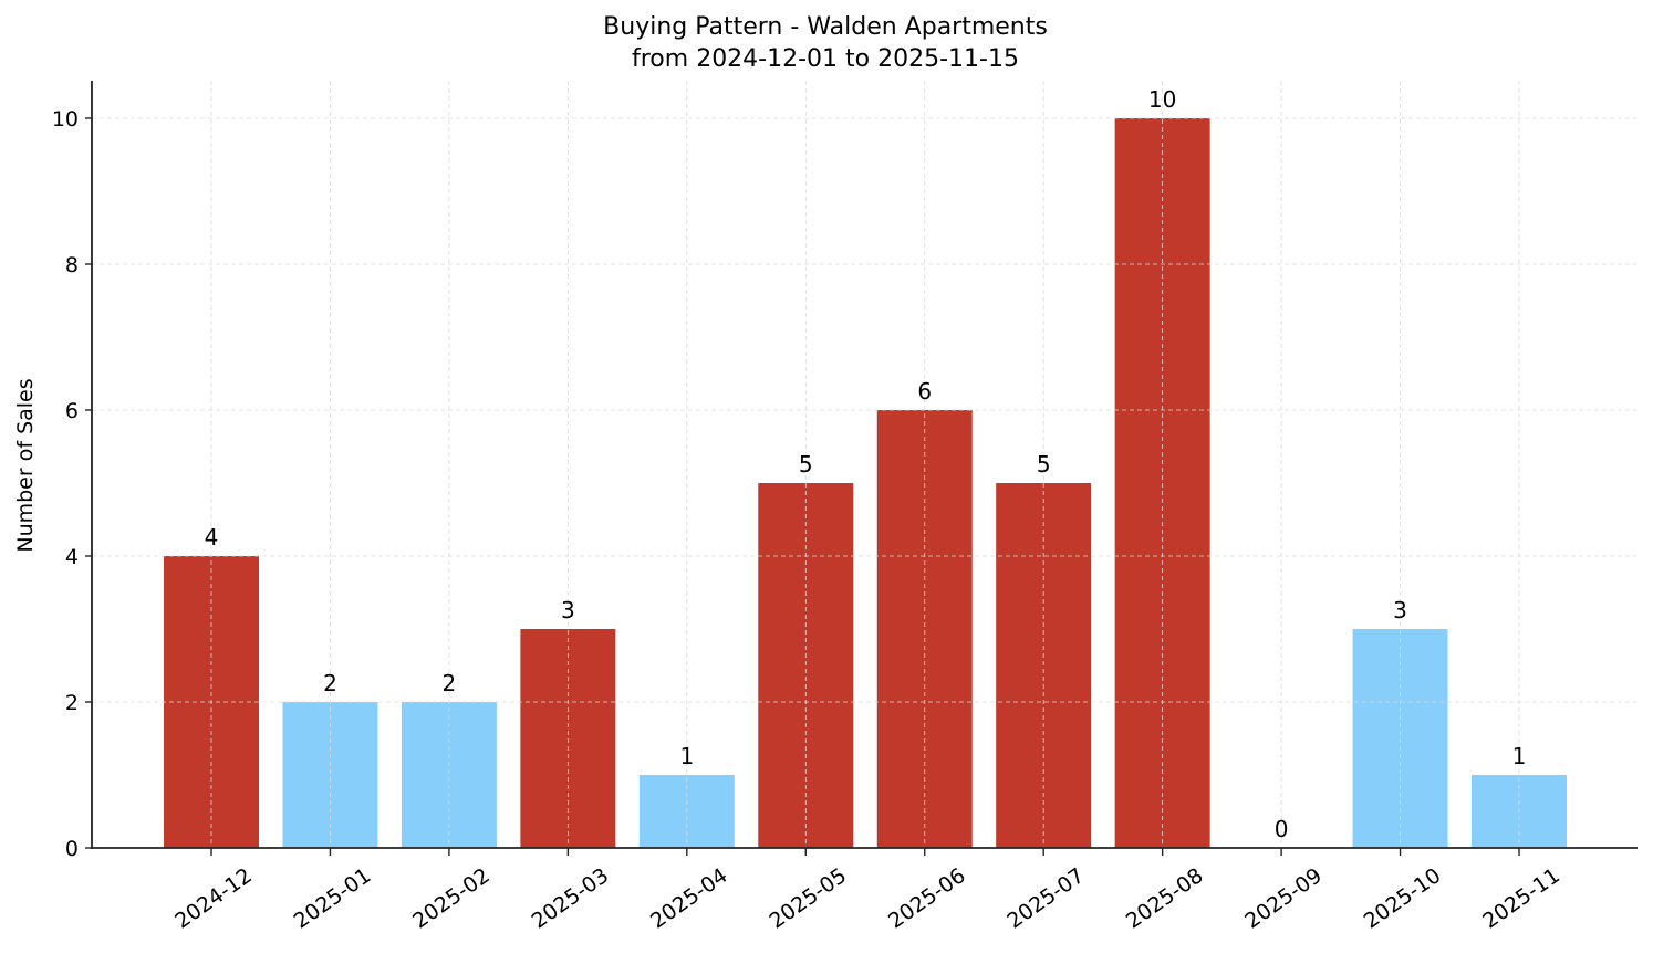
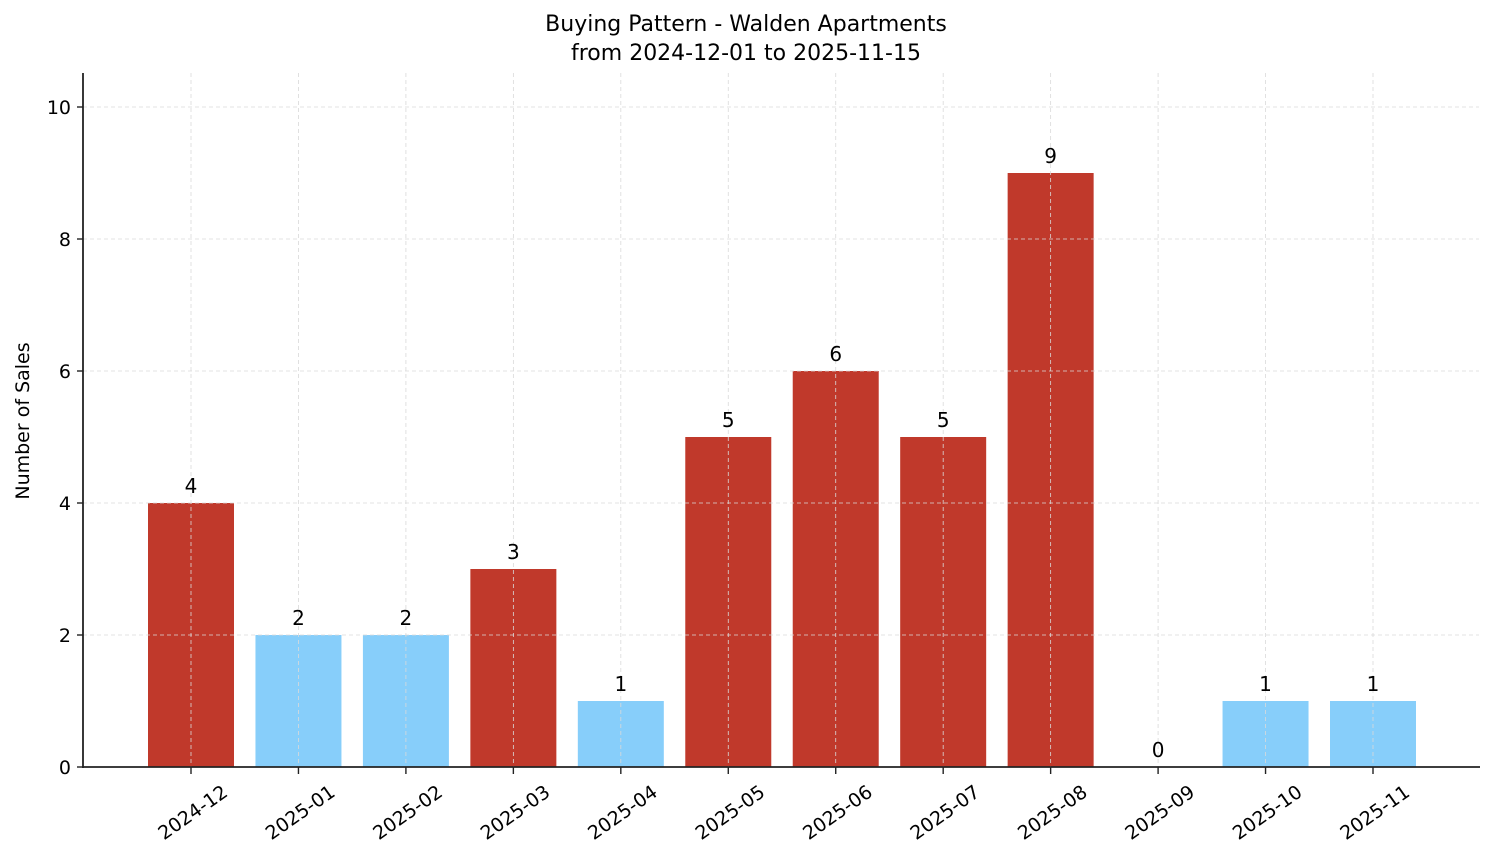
2025-08: 10 -> 9
2025-10: 3 -> 1
